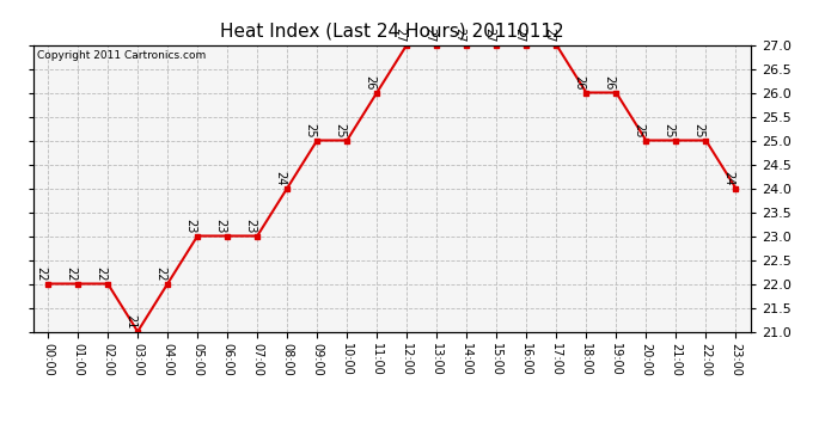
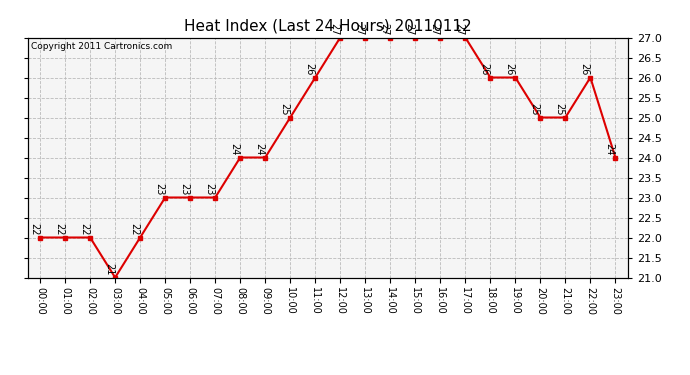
09:00: 25 -> 24
22:00: 25 -> 26
